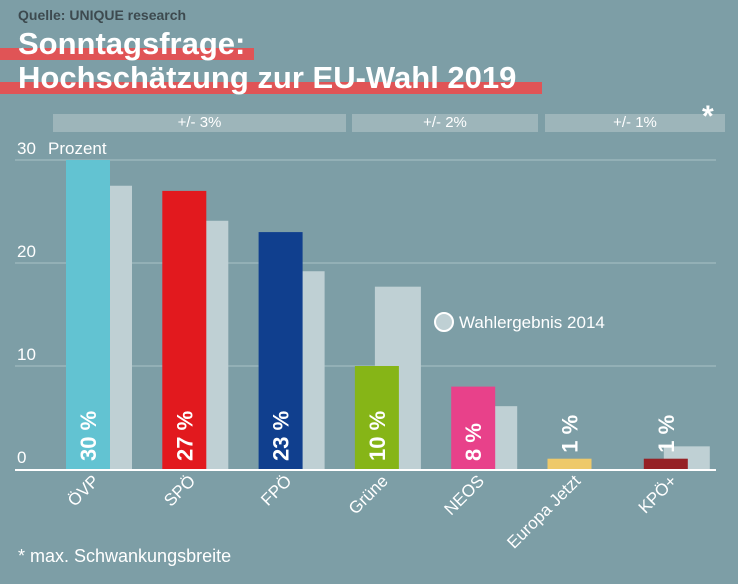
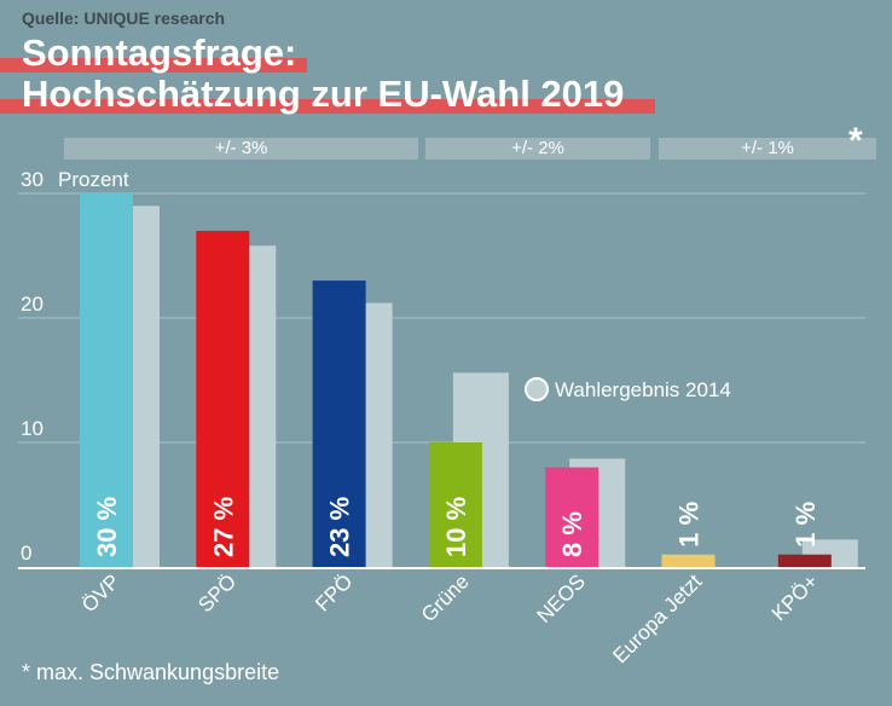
Wahlergebnis 2014/ÖVP: 27.5 -> 29.0
Wahlergebnis 2014/SPÖ: 24.1 -> 25.8
Wahlergebnis 2014/FPÖ: 19.2 -> 21.2
Wahlergebnis 2014/Grüne: 17.7 -> 15.6
Wahlergebnis 2014/NEOS: 6.1 -> 8.7
